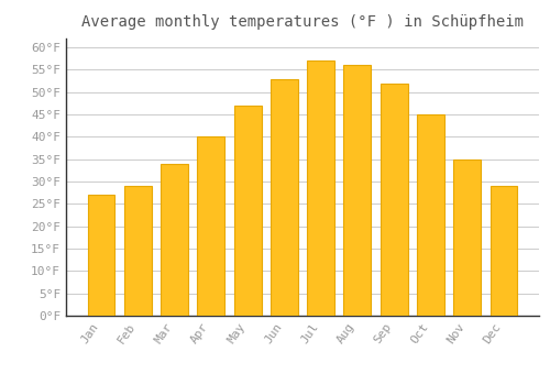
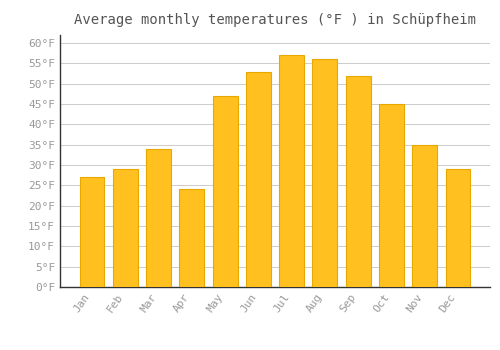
Apr: 40°F -> 24°F
